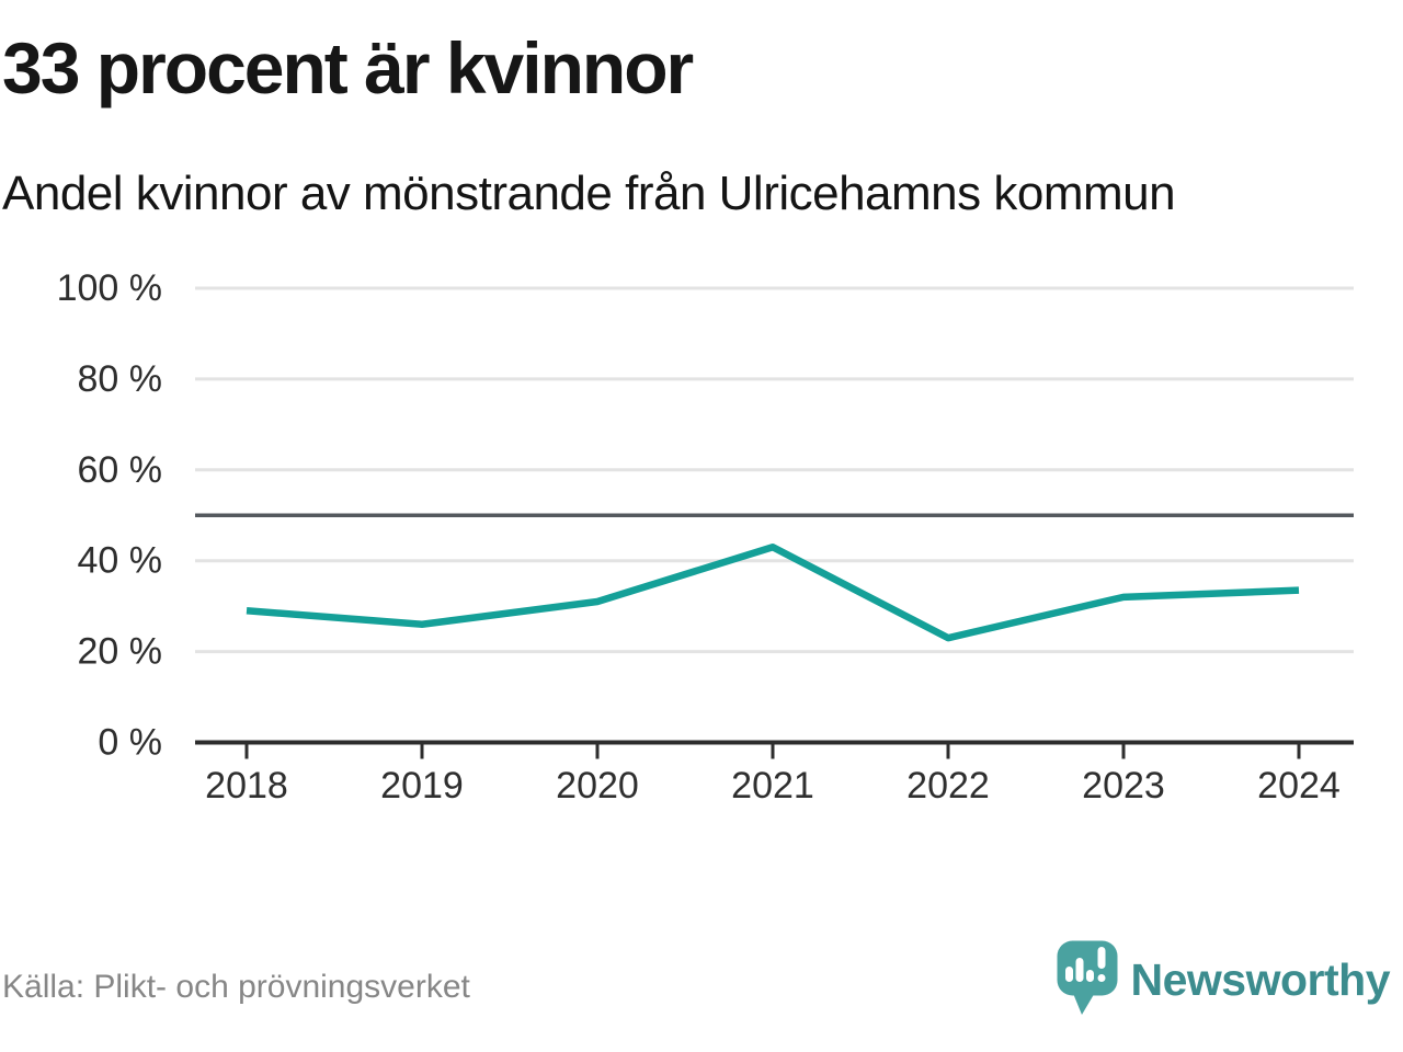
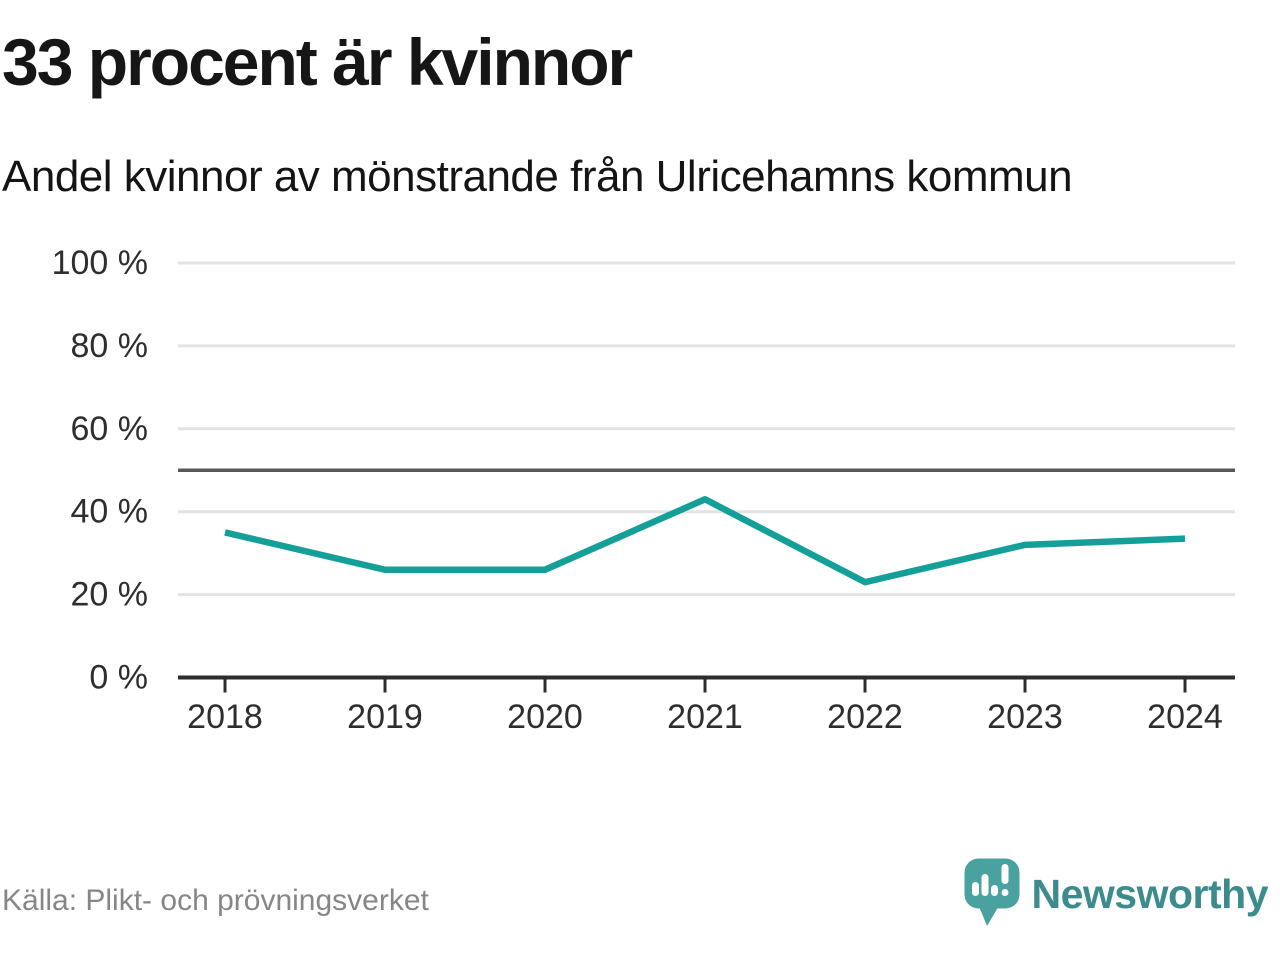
2018: 29% -> 35%
2020: 31% -> 26%
